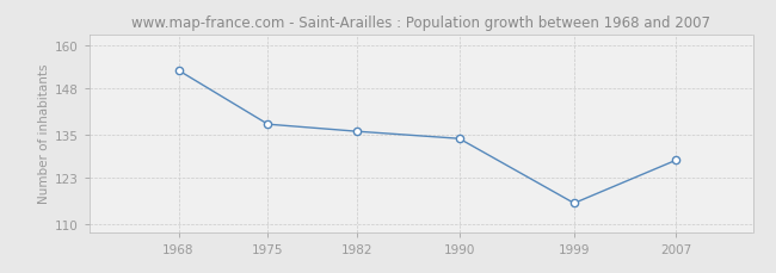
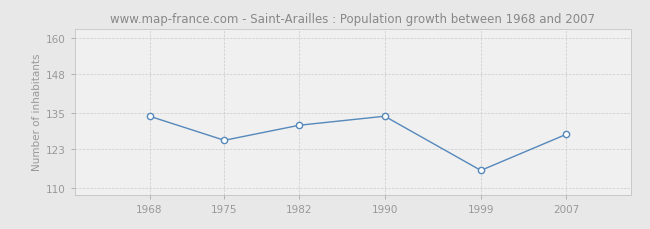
1968: 153 -> 134
1975: 138 -> 126
1982: 136 -> 131
